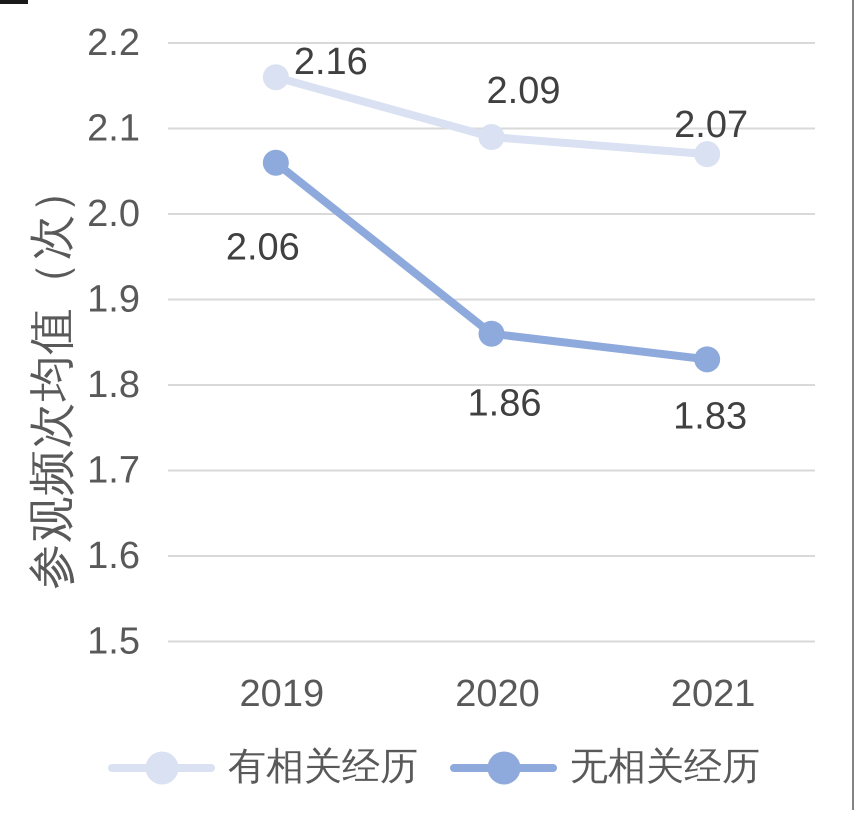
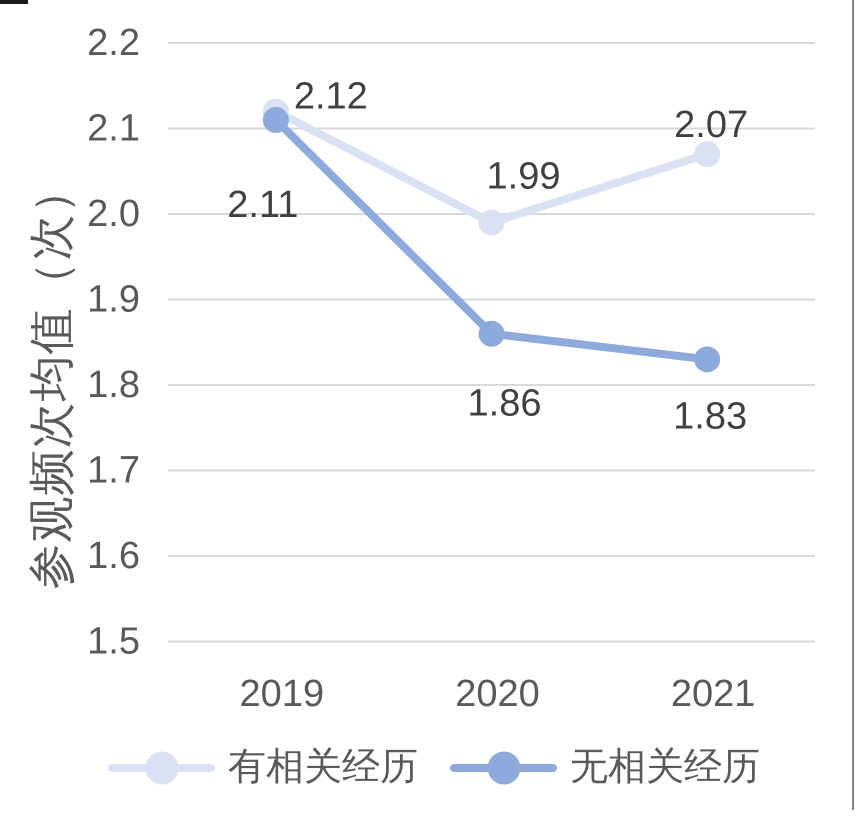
有相关经历/2019: 2.16 -> 2.12
无相关经历/2019: 2.06 -> 2.11
有相关经历/2020: 2.09 -> 1.99
